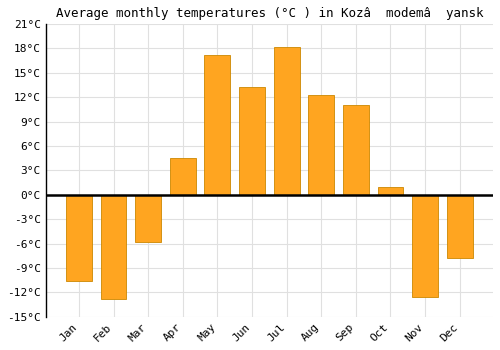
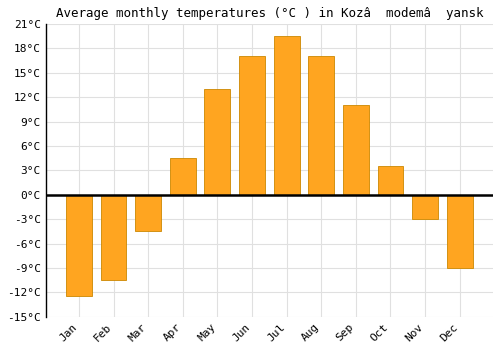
Jan: -10.6°C -> -12.5°C
Feb: -12.8°C -> -10.5°C
Mar: -5.8°C -> -4.5°C
May: 17.2°C -> 13.0°C
Jun: 13.2°C -> 17.0°C
Jul: 18.2°C -> 19.5°C
Aug: 12.2°C -> 17.0°C
Oct: 1.0°C -> 3.5°C
Nov: -12.6°C -> -3.0°C
Dec: -7.8°C -> -9.0°C
